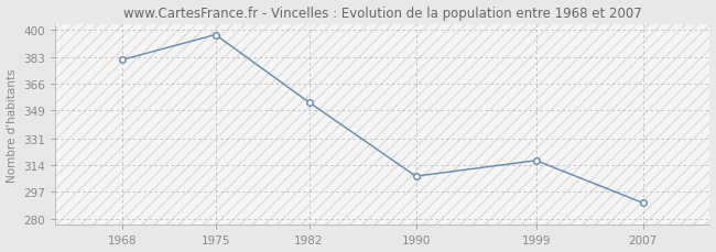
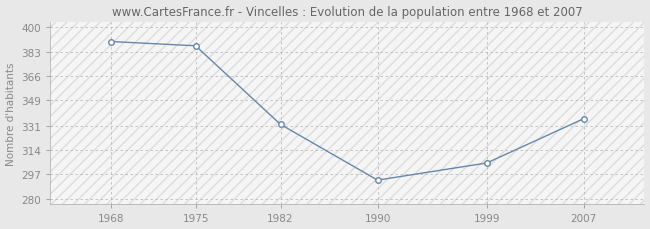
1968: 381 -> 390
1975: 397 -> 387
1982: 354 -> 332
1990: 307 -> 293
1999: 317 -> 305
2007: 290 -> 336
